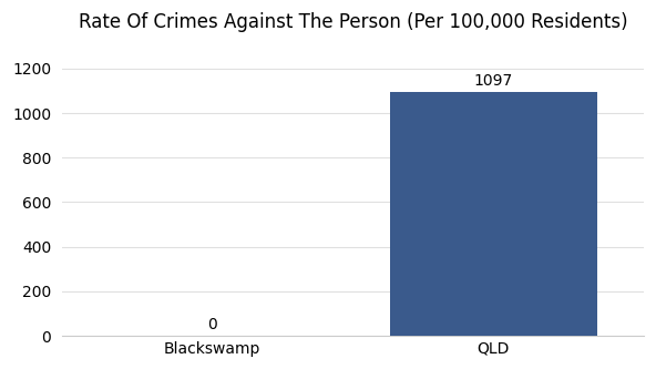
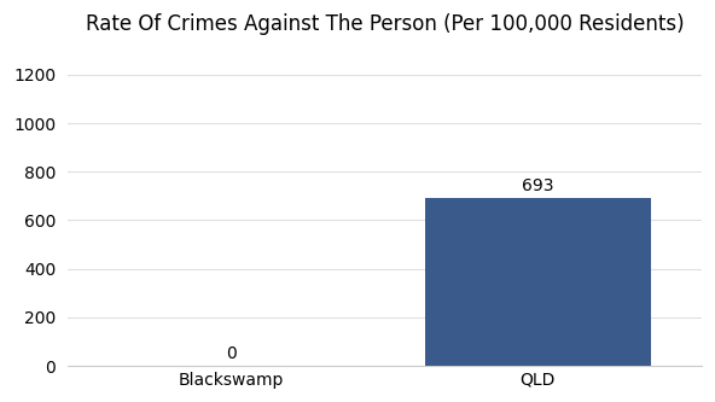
QLD: 1097 -> 693
